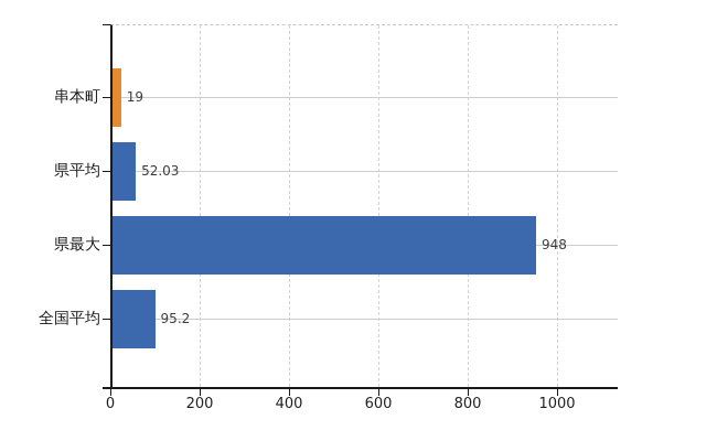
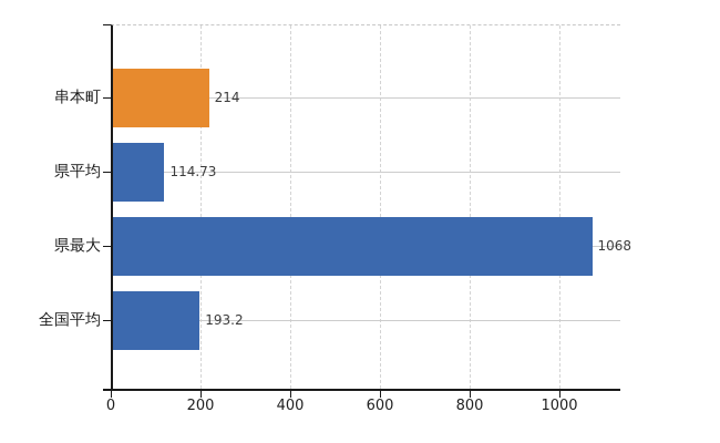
串本町: 19 -> 214
県平均: 52.03 -> 114.73
県最大: 948 -> 1068
全国平均: 95.2 -> 193.2
